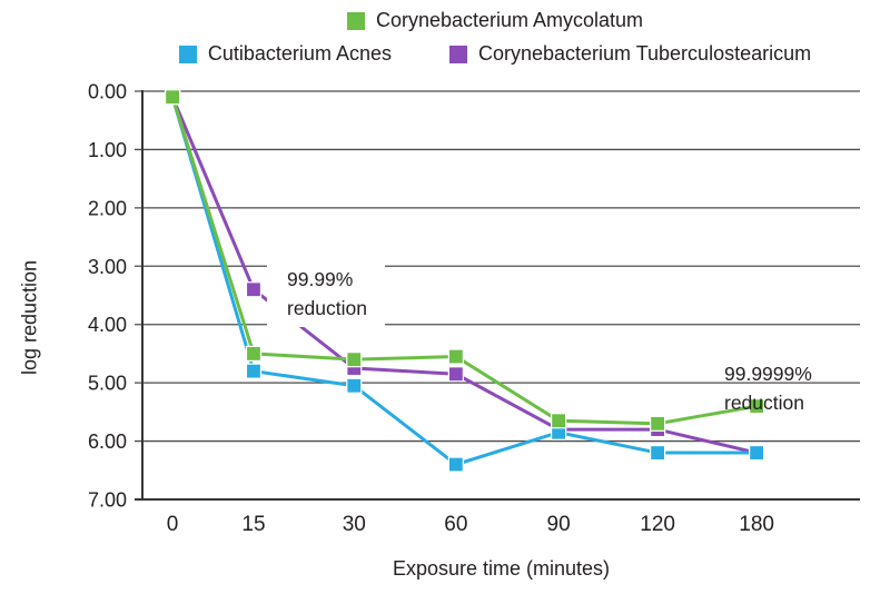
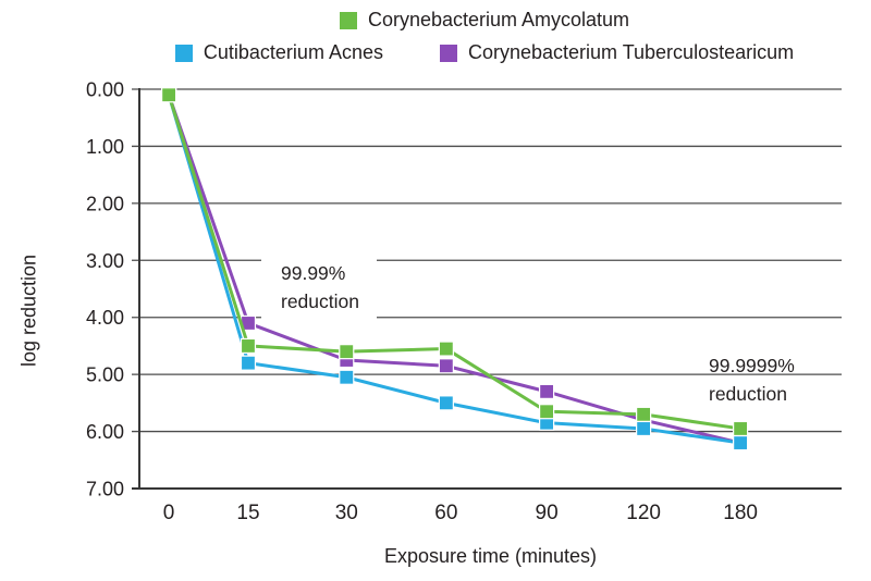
Corynebacterium Tuberculostearicum/15: 3.4 -> 4.1
Cutibacterium Acnes/60: 6.4 -> 5.5
Corynebacterium Tuberculostearicum/90: 5.8 -> 5.3
Cutibacterium Acnes/120: 6.2 -> 6.0
Corynebacterium Amycolatum/180: 5.4 -> 6.0
